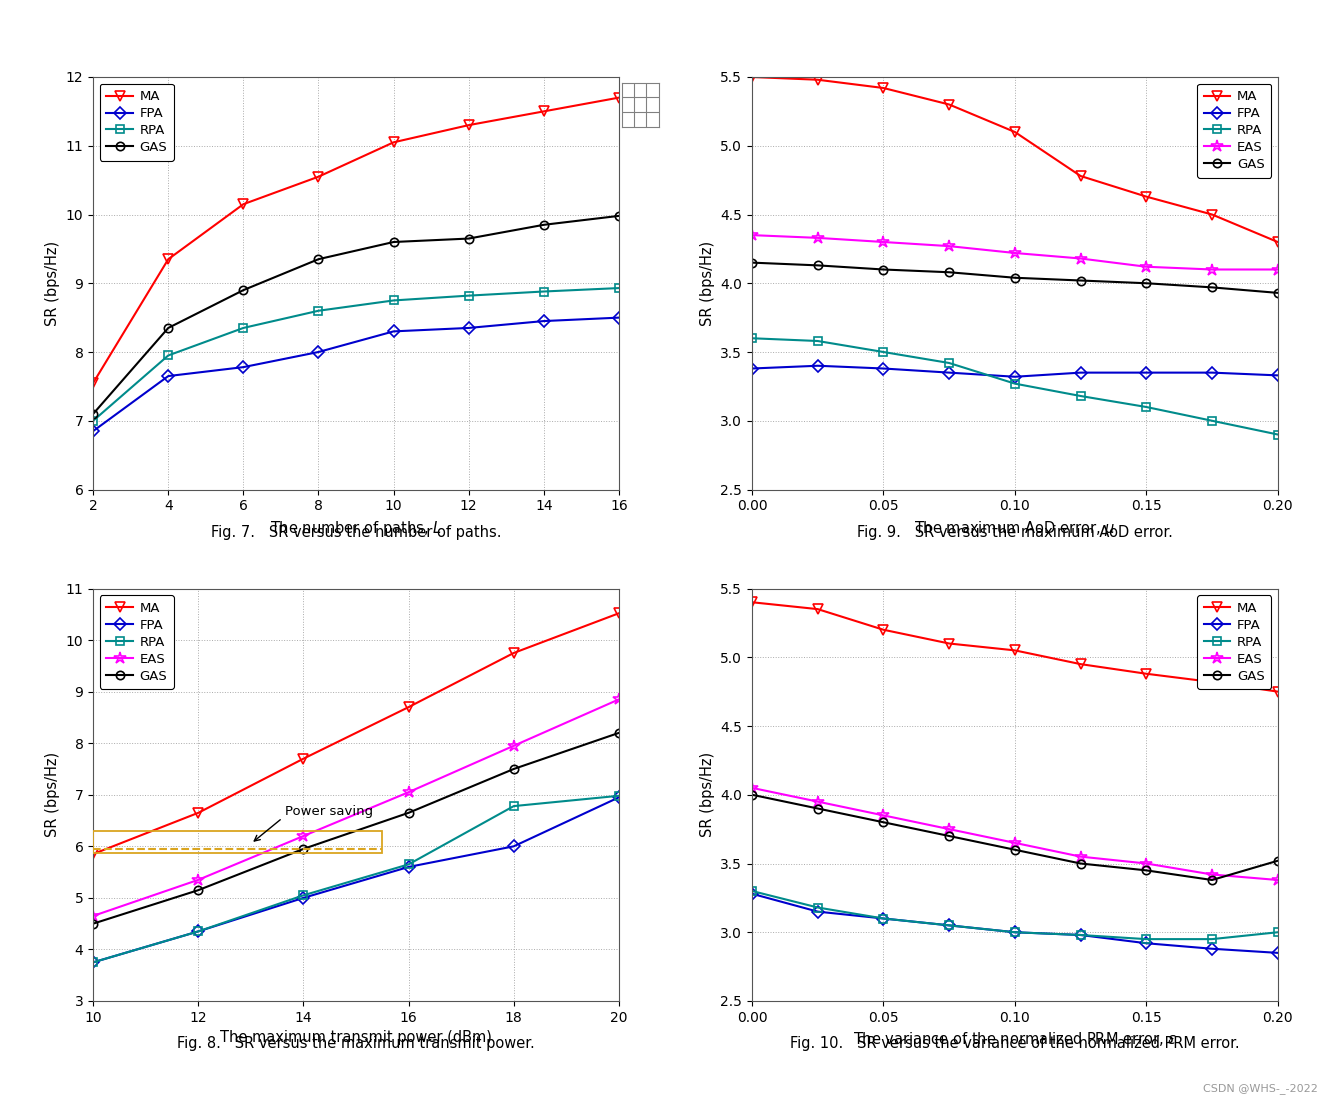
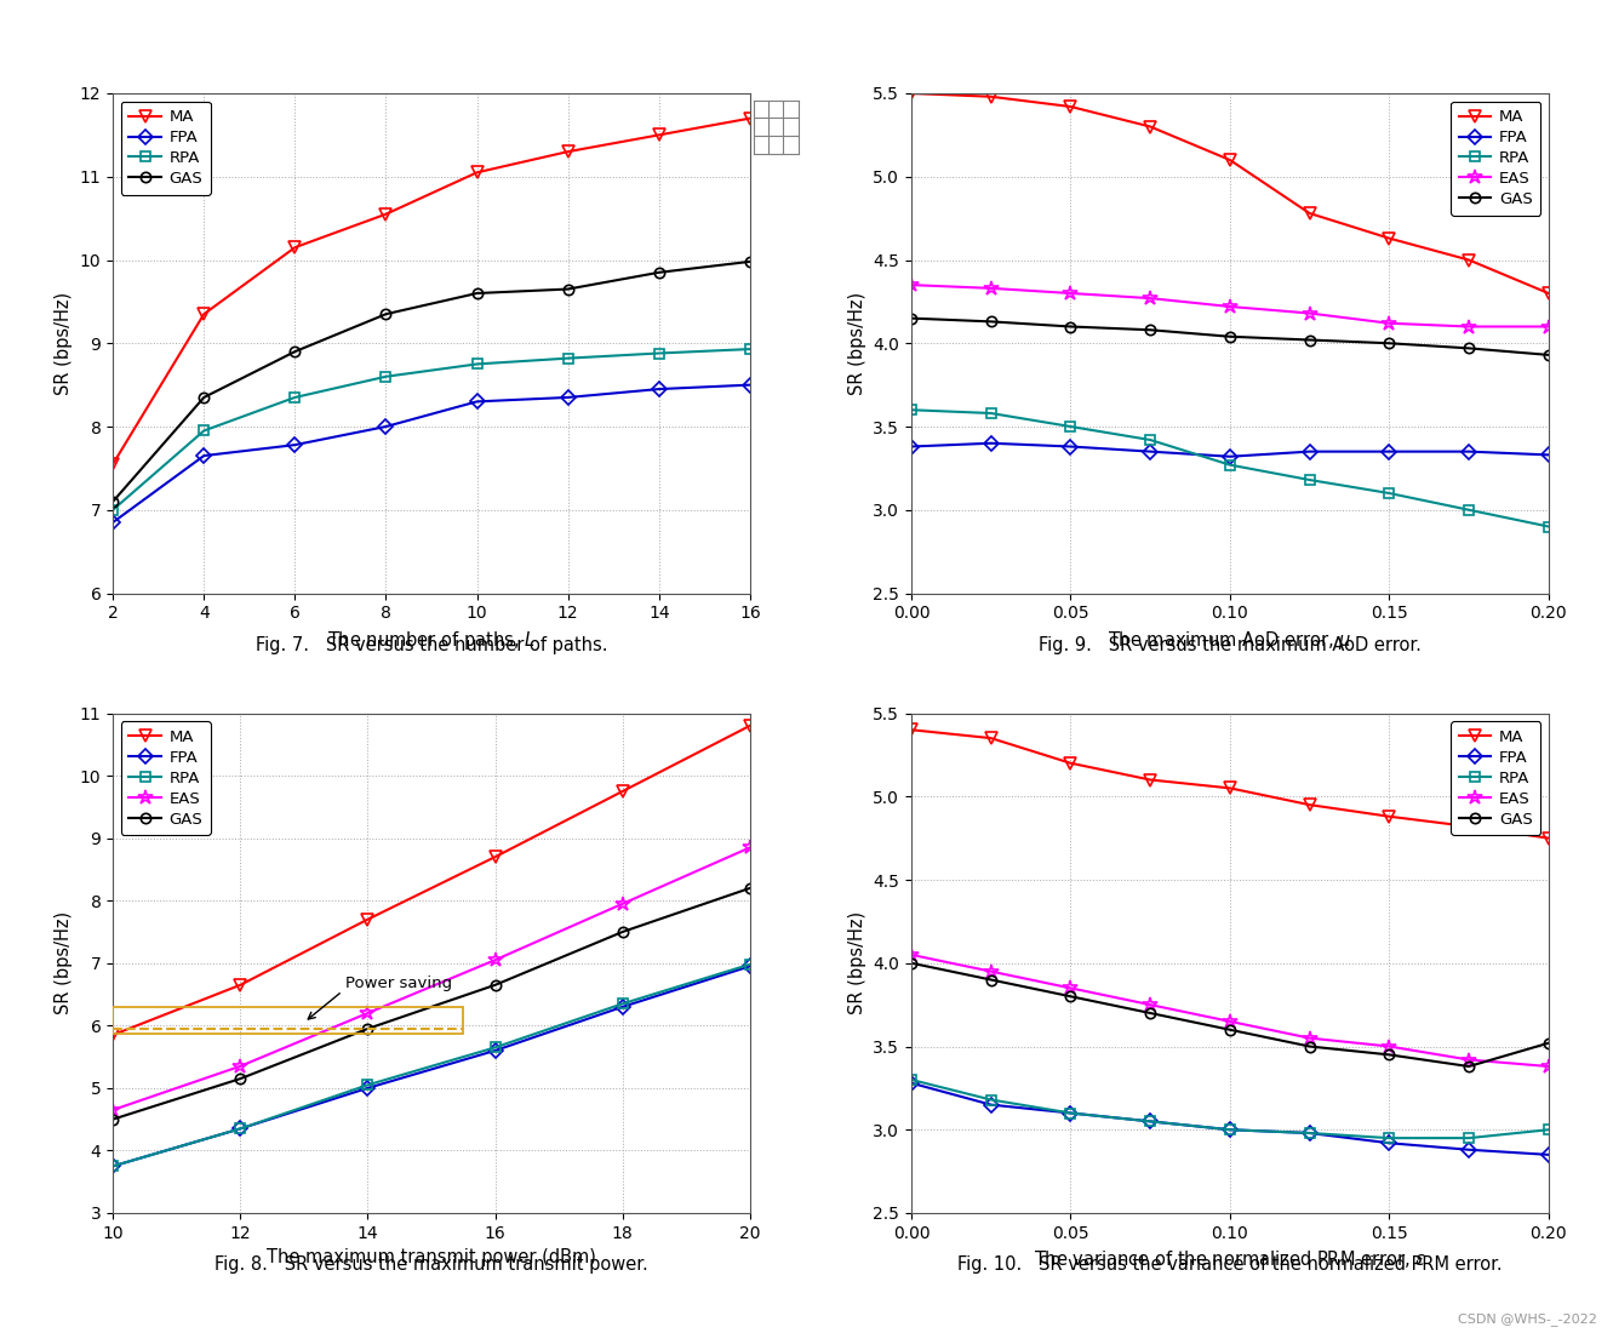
FPA/18: 6.00 -> 6.30
RPA/18: 6.78 -> 6.35
MA/20: 10.52 -> 10.80
